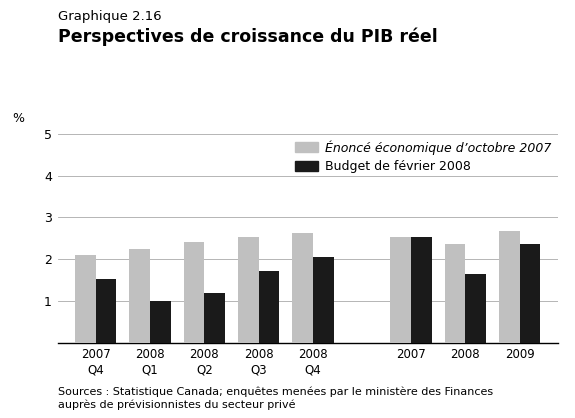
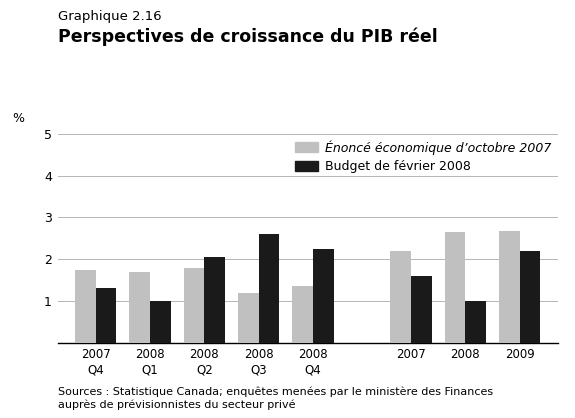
Énoncé économique d’octobre 2007/2007 Q4: 2.10 -> 1.75
Budget de février 2008/2007 Q4: 1.52 -> 1.30
Énoncé économique d’octobre 2007/2008 Q1: 2.25 -> 1.70
Énoncé économique d’octobre 2007/2008 Q2: 2.42 -> 1.80
Budget de février 2008/2008 Q2: 1.20 -> 2.05
Énoncé économique d’octobre 2007/2008 Q3: 2.52 -> 1.20
Budget de février 2008/2008 Q3: 1.72 -> 2.60
Énoncé économique d’octobre 2007/2008 Q4: 2.62 -> 1.35
Budget de février 2008/2008 Q4: 2.05 -> 2.25
Énoncé économique d’octobre 2007/2007: 2.52 -> 2.20
Budget de février 2008/2007: 2.52 -> 1.60
Énoncé économique d’octobre 2007/2008: 2.37 -> 2.65
Budget de février 2008/2008: 1.65 -> 1.00
Budget de février 2008/2009: 2.37 -> 2.20
